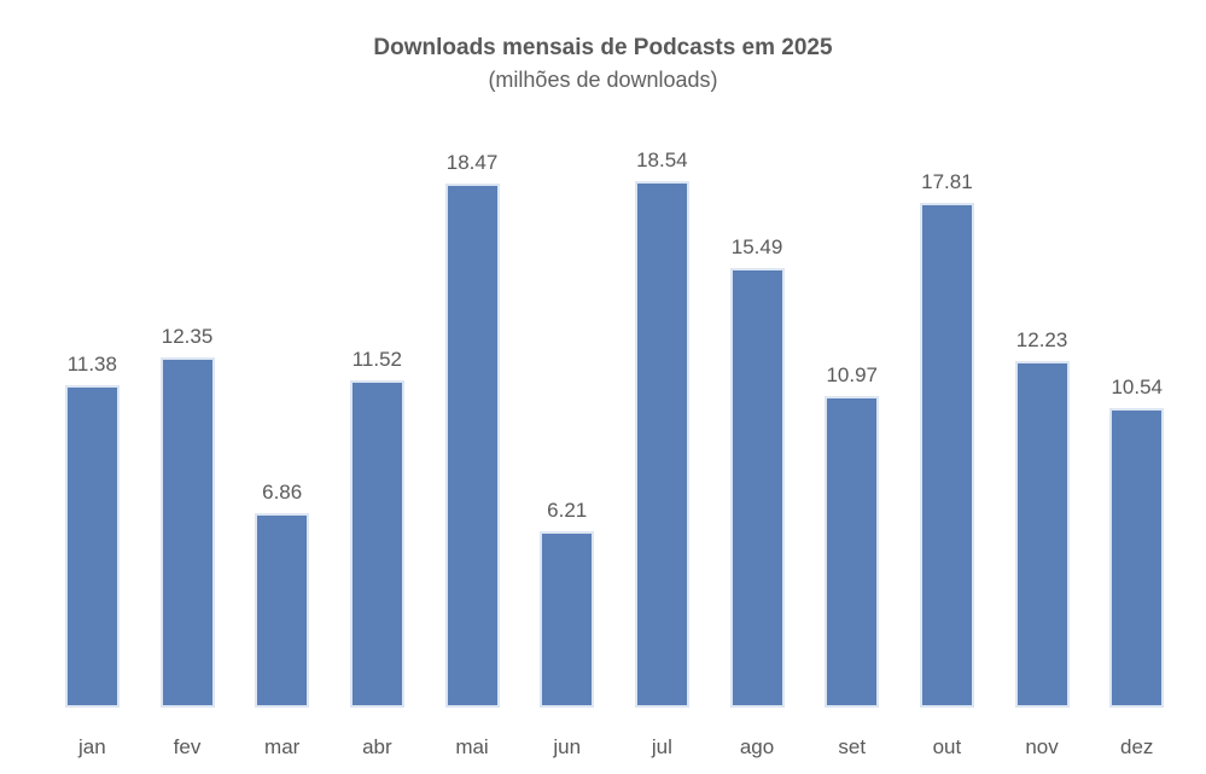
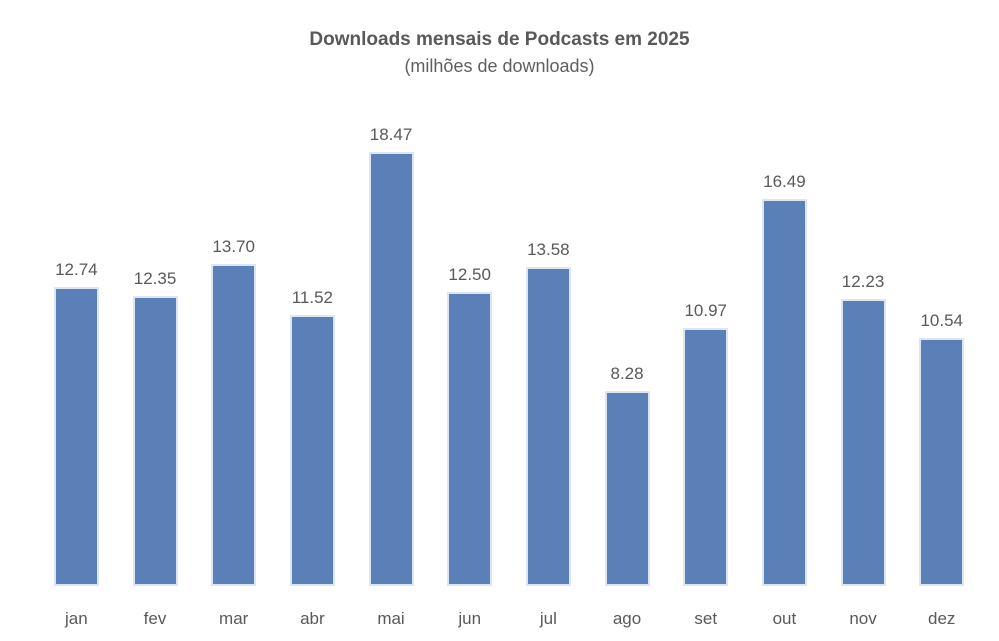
jan: 11.38 -> 12.74
mar: 6.86 -> 13.70
jun: 6.21 -> 12.50
jul: 18.54 -> 13.58
ago: 15.49 -> 8.28
out: 17.81 -> 16.49
